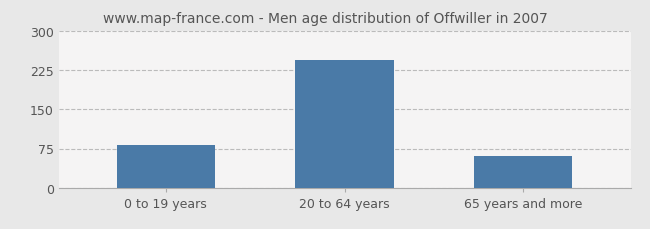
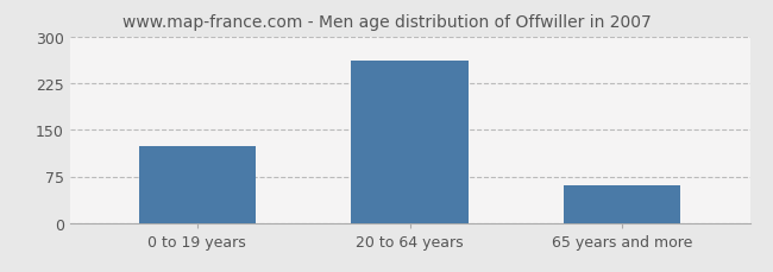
0 to 19 years: 82 -> 124
20 to 64 years: 245 -> 262
